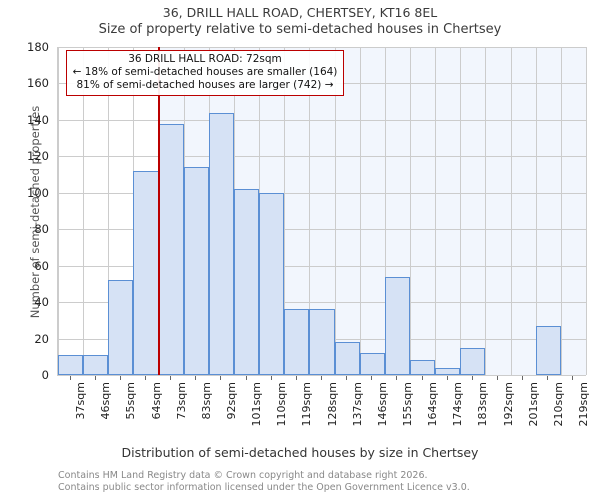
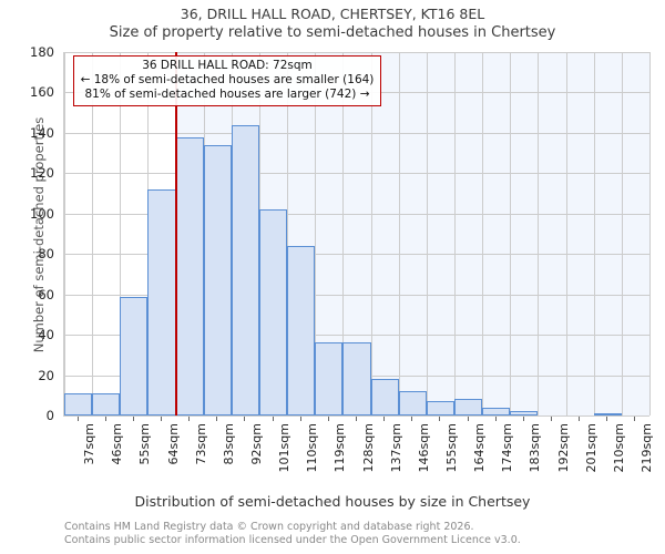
55sqm: 52 -> 59
83sqm: 114 -> 134
110sqm: 100 -> 84
155sqm: 54 -> 7
183sqm: 15 -> 2
210sqm: 27 -> 1
